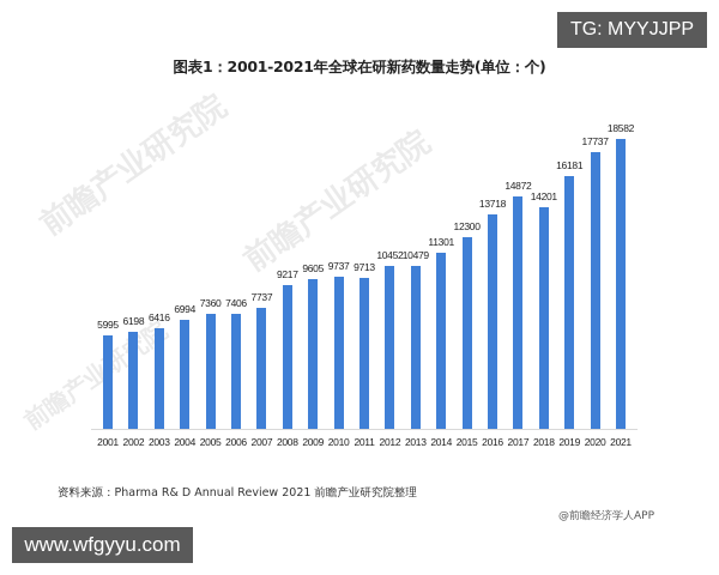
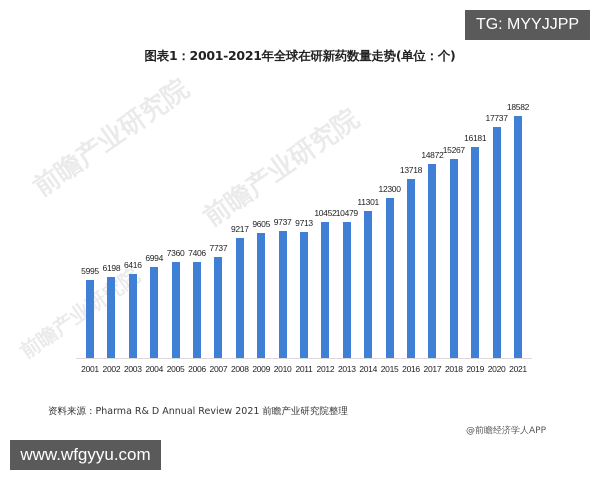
2018: 14201 -> 15267
